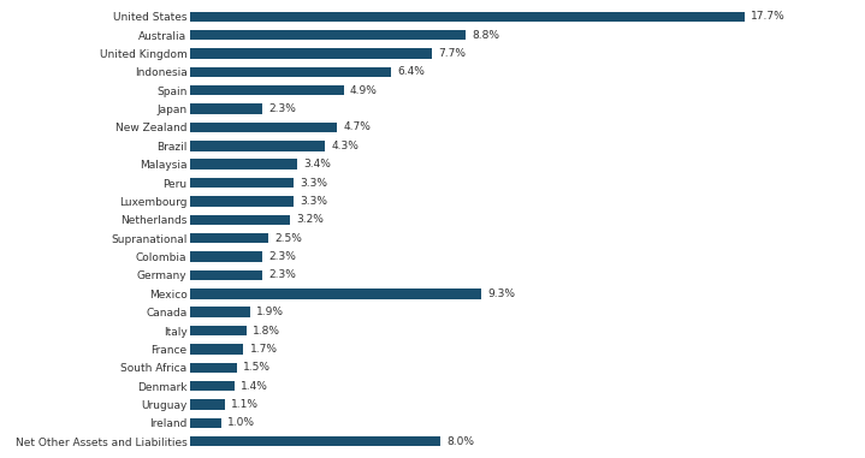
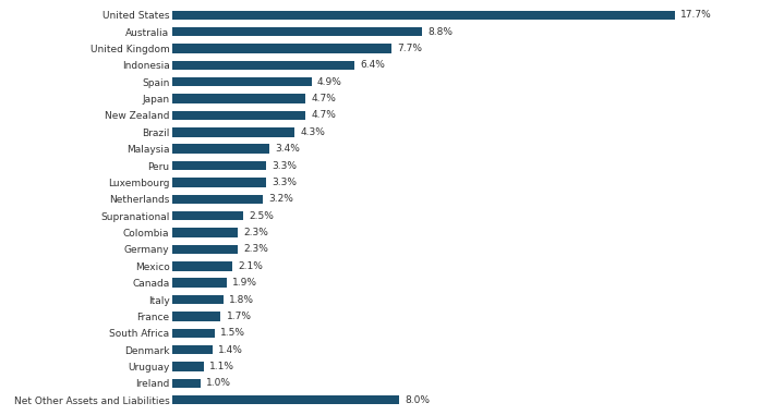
Japan: 2.3% -> 4.7%
Mexico: 9.3% -> 2.1%
